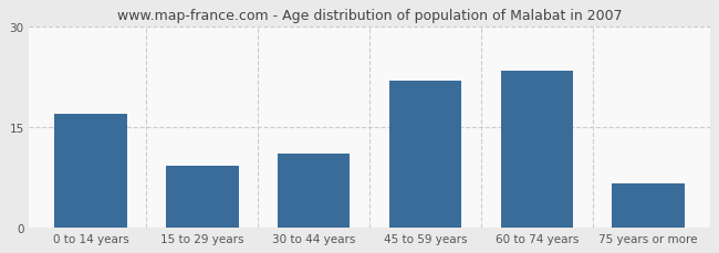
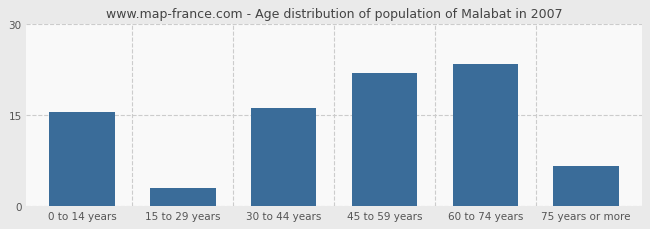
0 to 14 years: 17.0 -> 15.5
15 to 29 years: 9.2 -> 3.0
30 to 44 years: 11.0 -> 16.2
